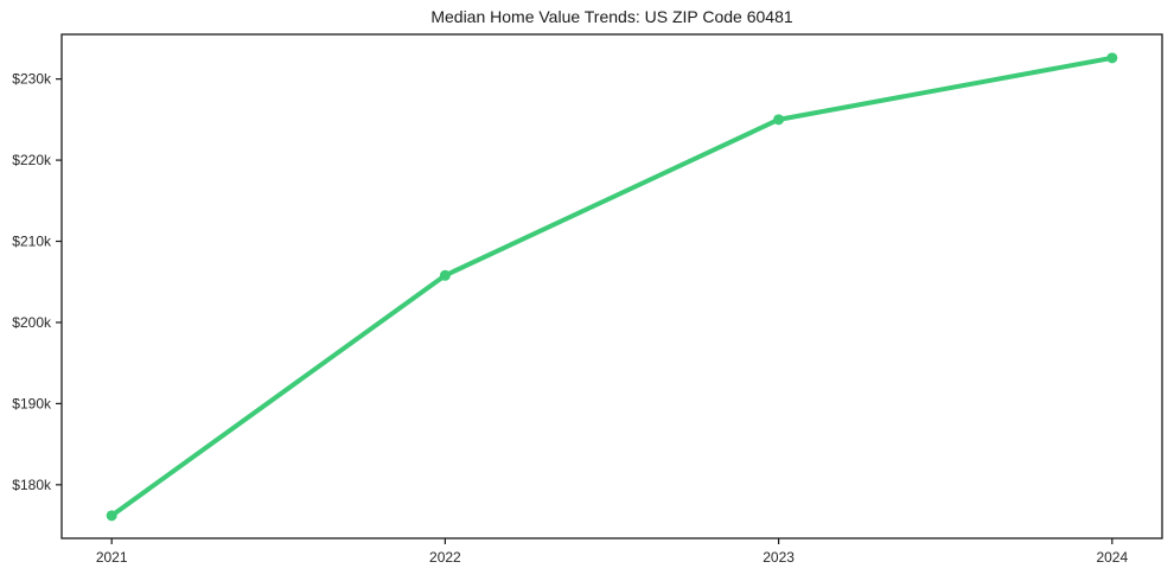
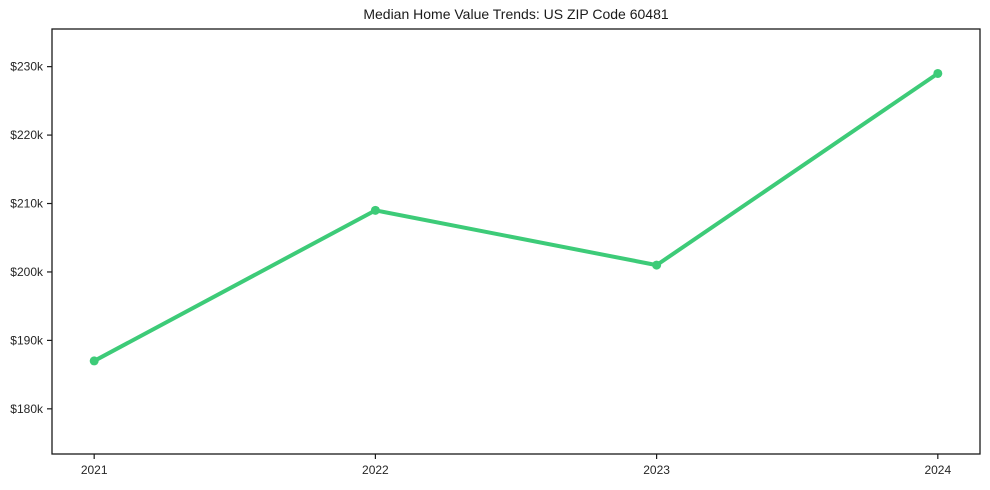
2021: $176k -> $187k
2022: $206k -> $209k
2023: $225k -> $201k
2024: $233k -> $229k
